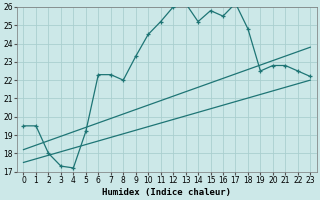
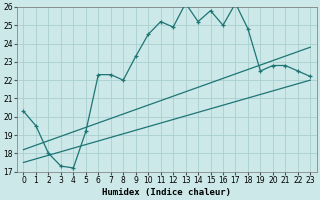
0: 19.5 -> 20.3
12: 26.0 -> 24.9
16: 25.5 -> 25.0
